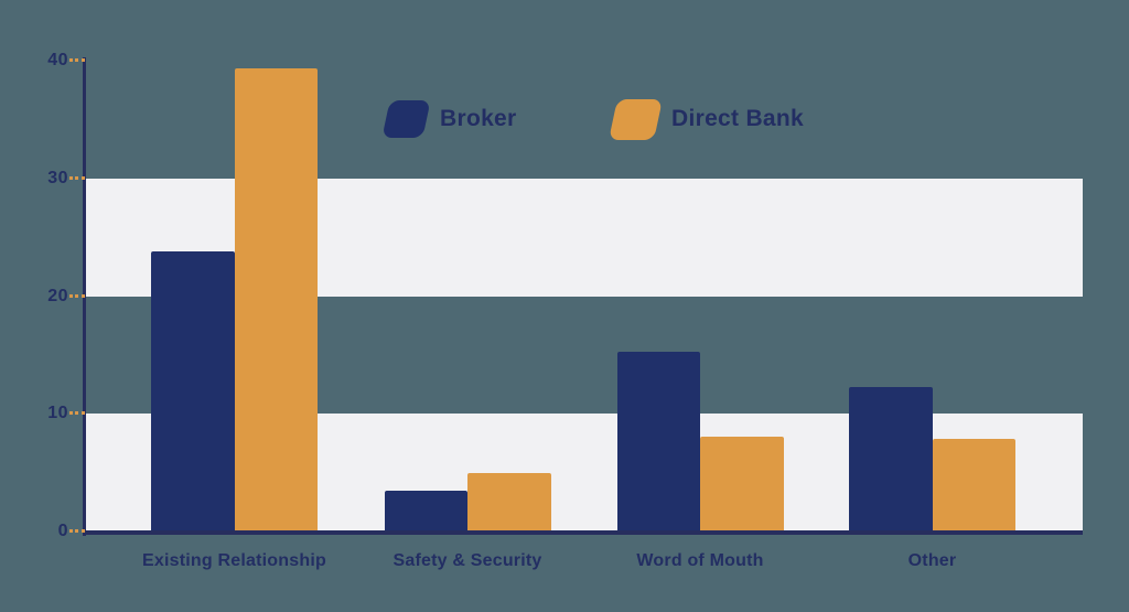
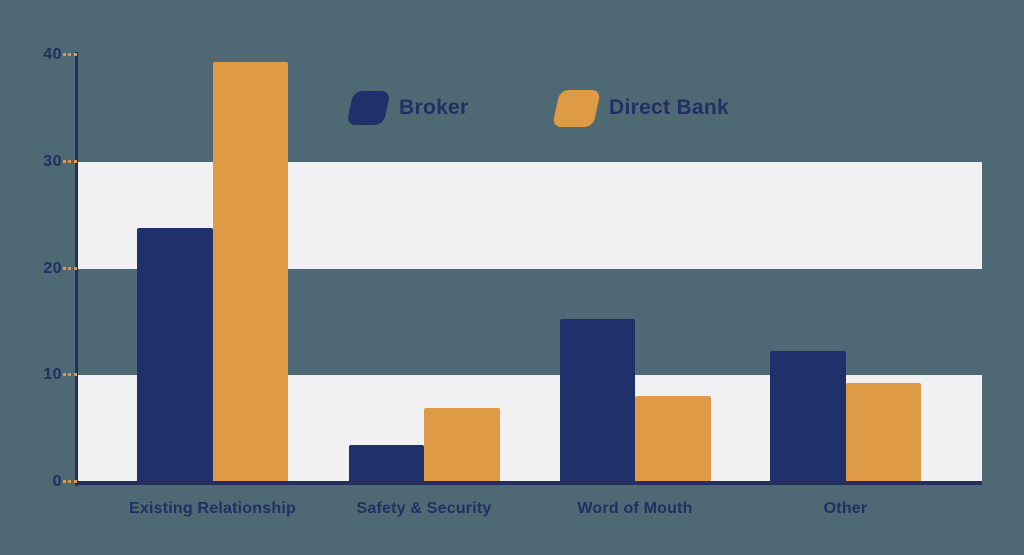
Direct Bank/Safety & Security: 5.0 -> 6.9
Direct Bank/Other: 7.9 -> 9.3
